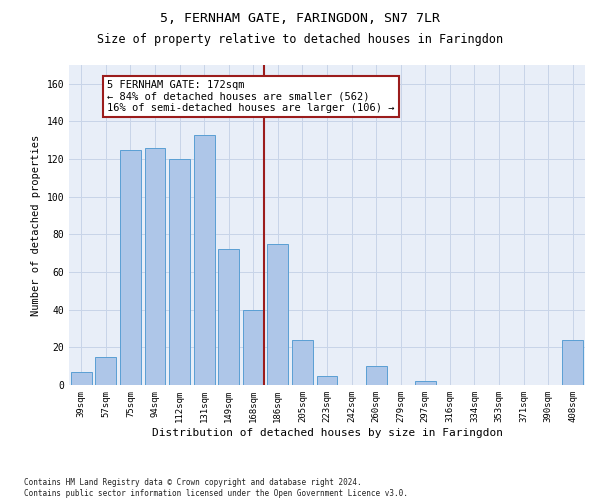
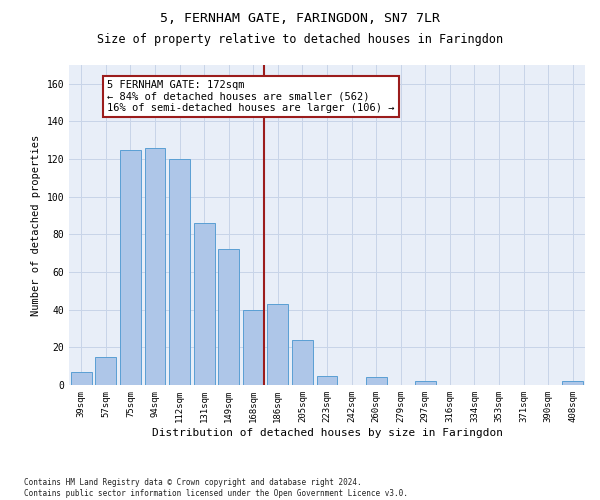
131sqm: 133 -> 86
186sqm: 75 -> 43
260sqm: 10 -> 4
408sqm: 24 -> 2
